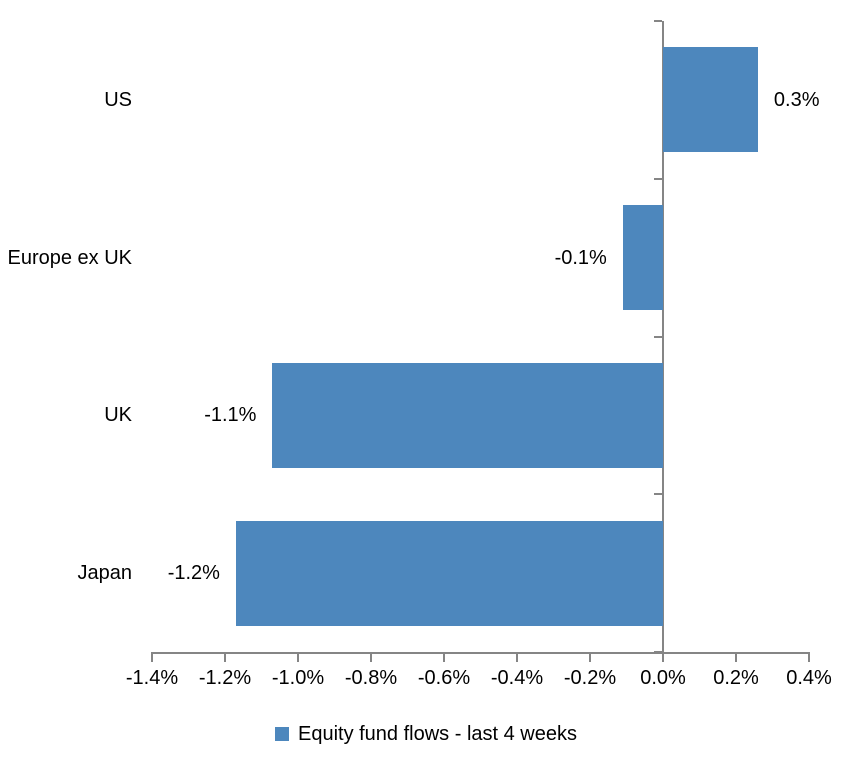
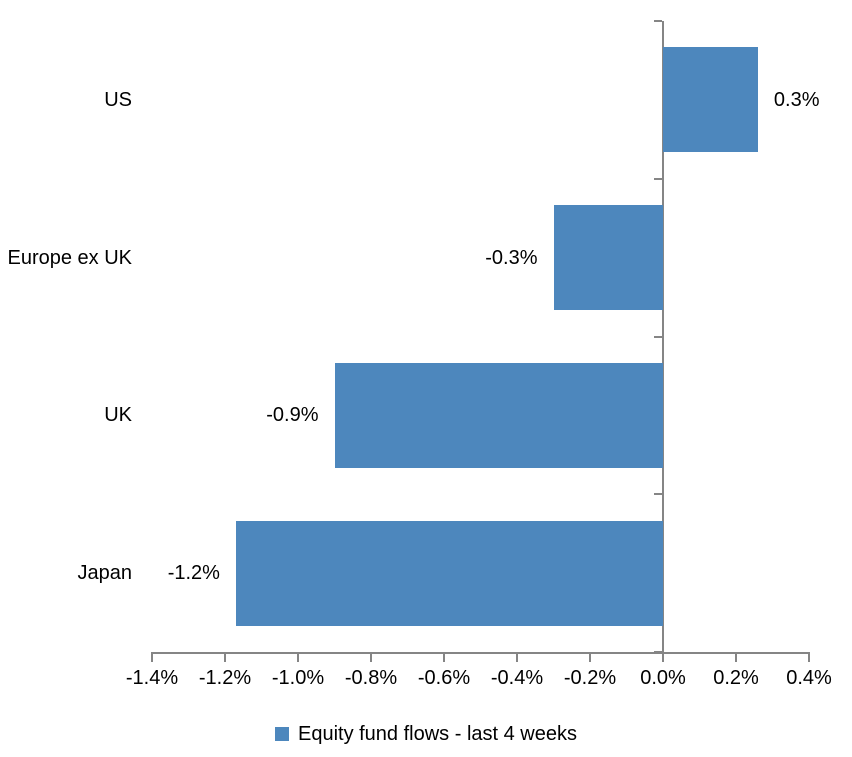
Europe ex UK: -0.1% -> -0.3%
UK: -1.1% -> -0.9%
